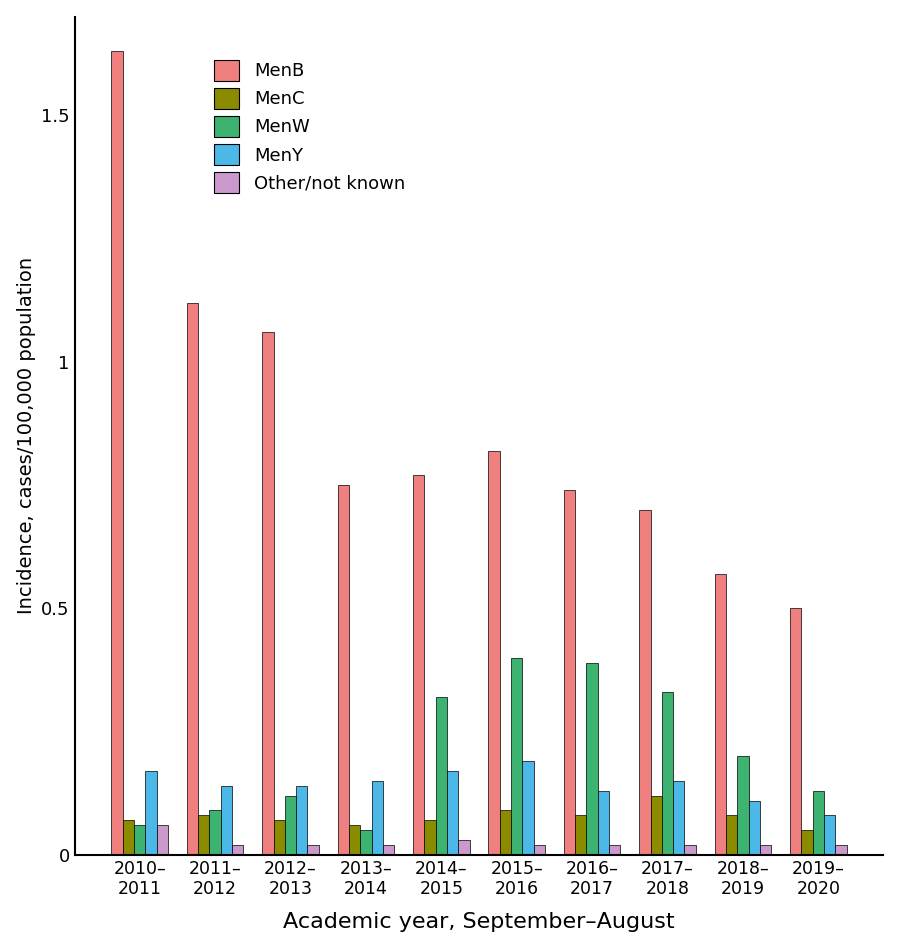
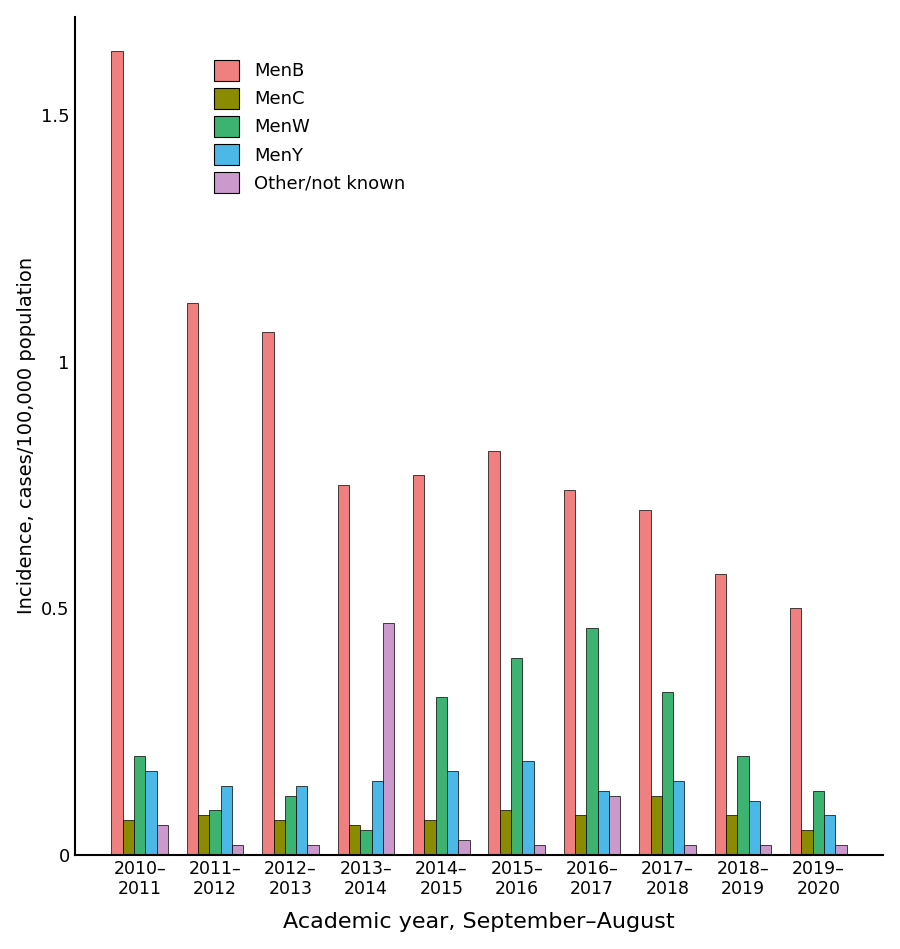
MenW/2010– 2011: 0.06 -> 0.20
Other/not known/2013– 2014: 0.02 -> 0.47
MenW/2016– 2017: 0.39 -> 0.46
Other/not known/2016– 2017: 0.02 -> 0.12
